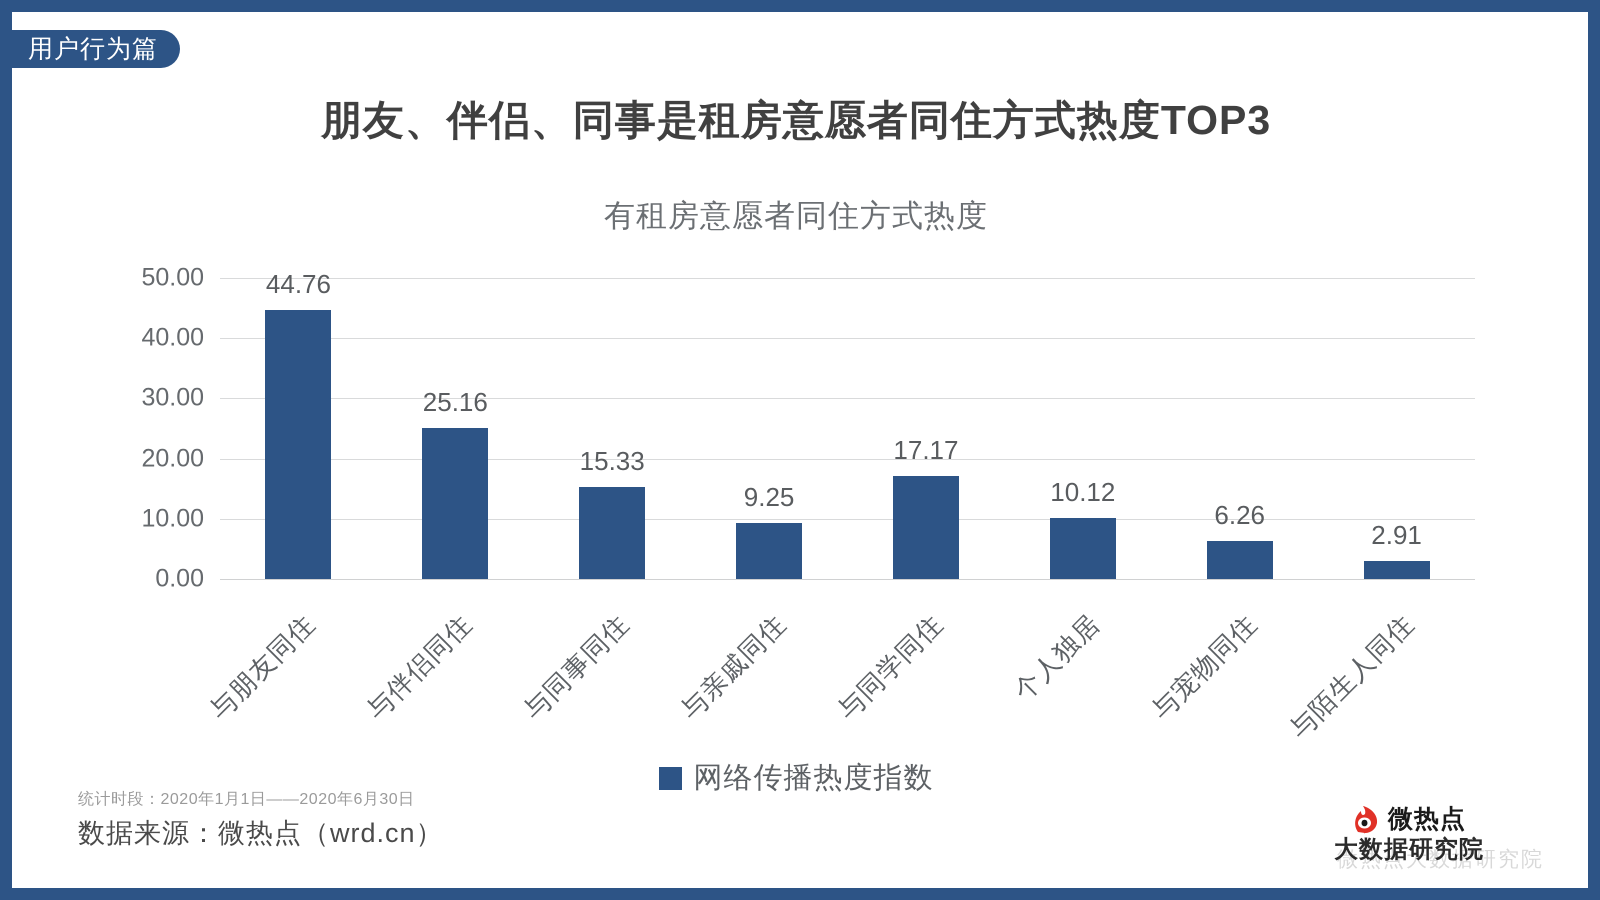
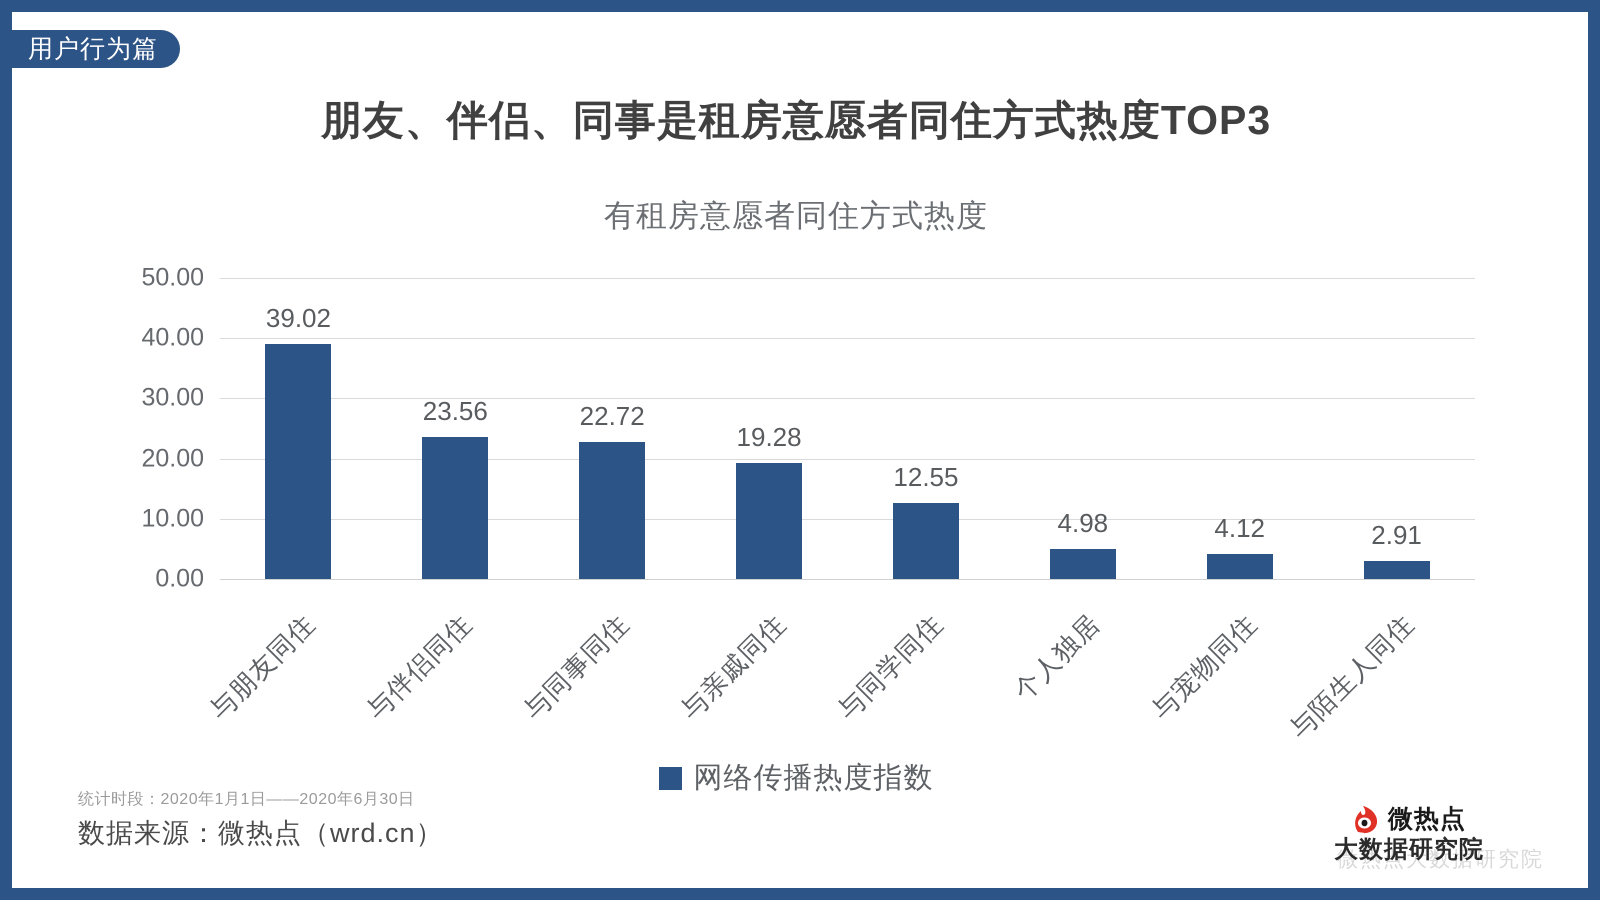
与朋友同住: 44.76 -> 39.02
与伴侣同住: 25.16 -> 23.56
与同事同住: 15.33 -> 22.72
与亲戚同住: 9.25 -> 19.28
与同学同住: 17.17 -> 12.55
个人独居: 10.12 -> 4.98
与宠物同住: 6.26 -> 4.12
